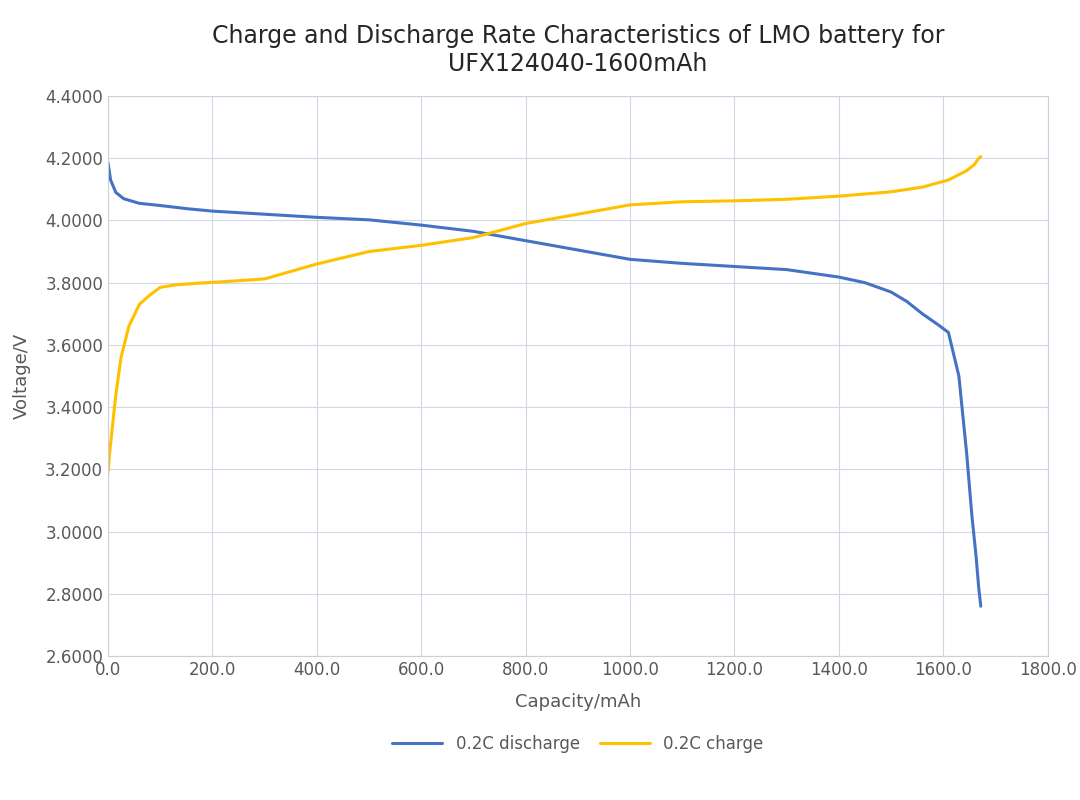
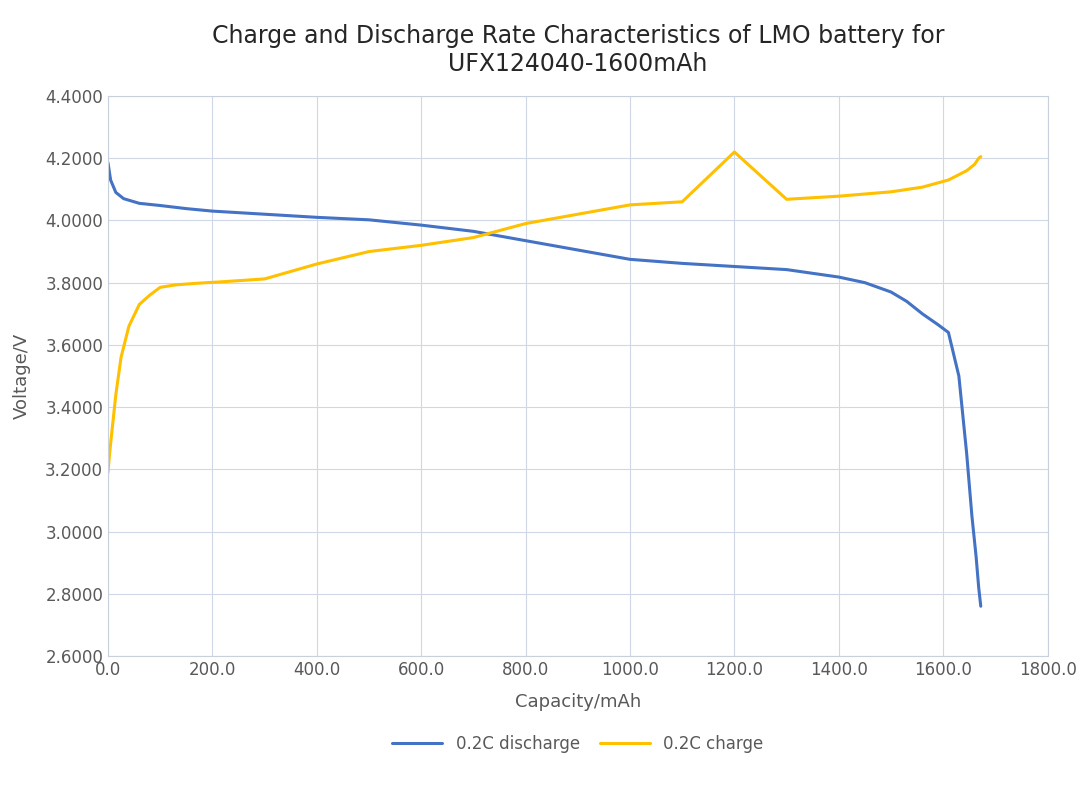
0.2C charge/1200.0: 4.063 -> 4.220
